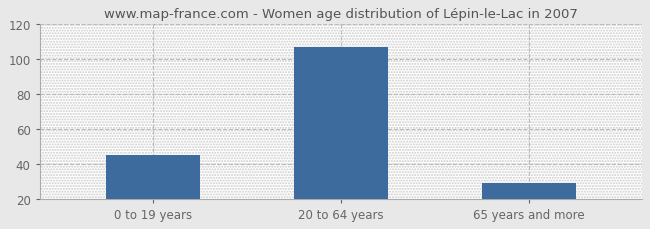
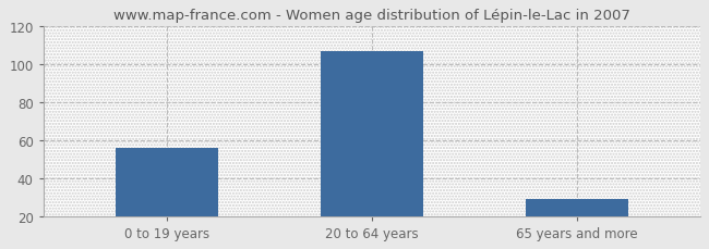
0 to 19 years: 45 -> 56
